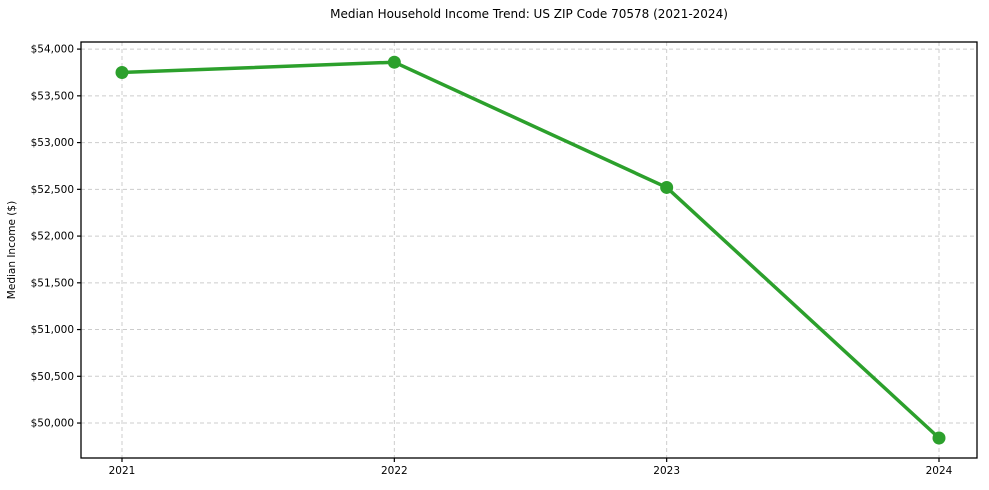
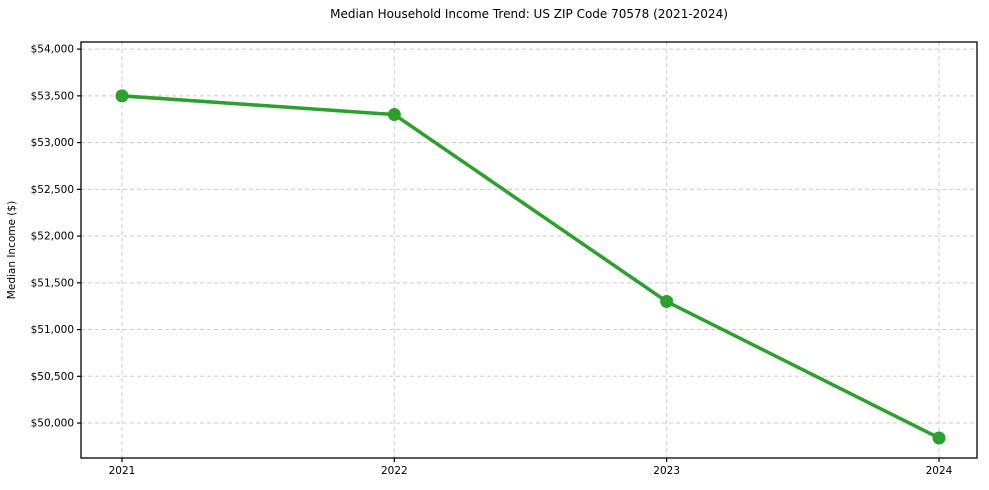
2021: $53800 -> $53500
2022: $53900 -> $53300
2023: $52500 -> $51300
